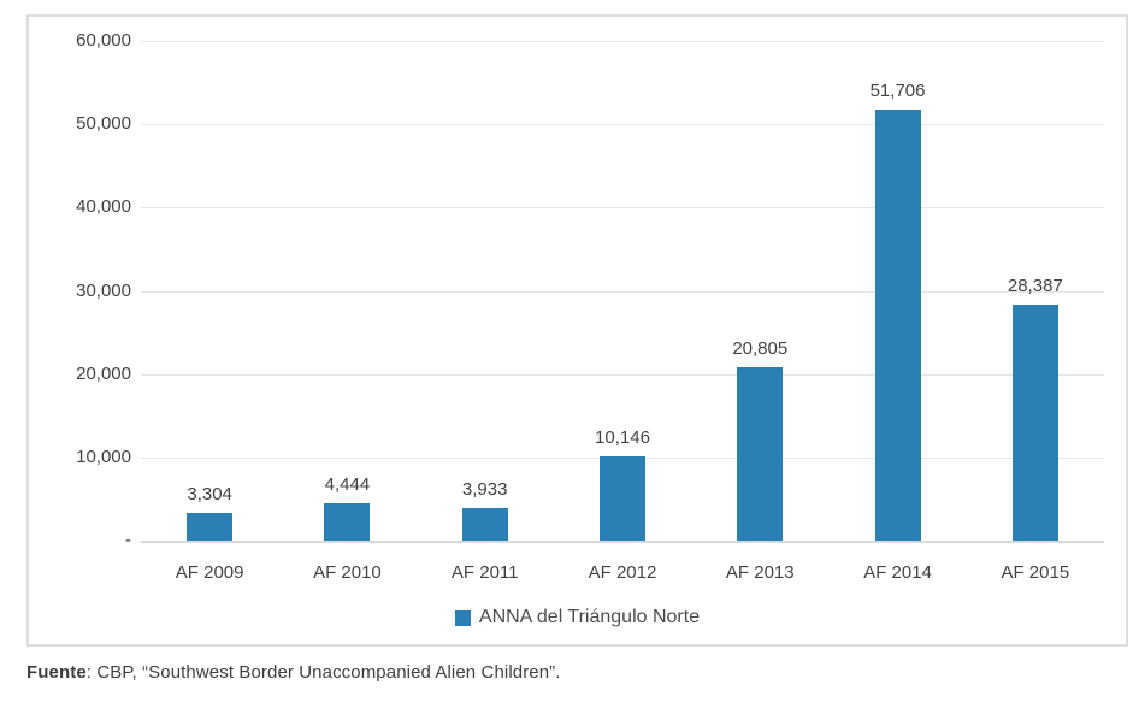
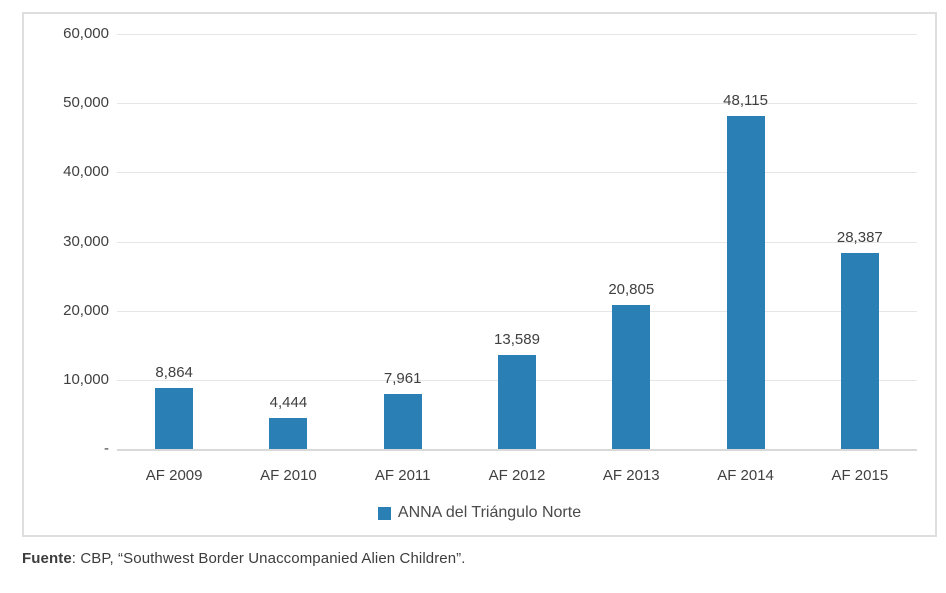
AF 2009: 3,304 -> 8,864
AF 2011: 3,933 -> 7,961
AF 2012: 10,146 -> 13,589
AF 2014: 51,706 -> 48,115
